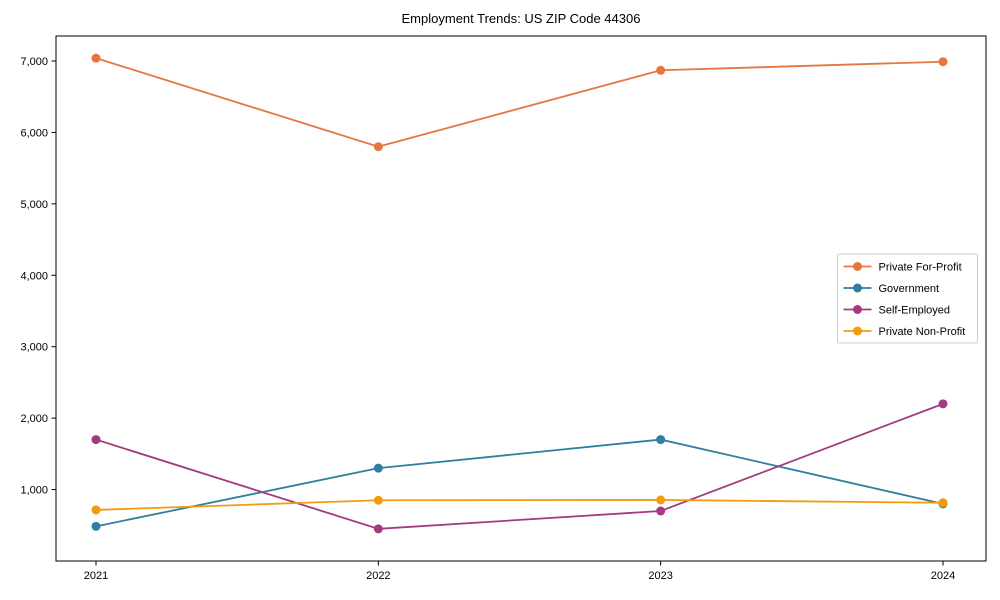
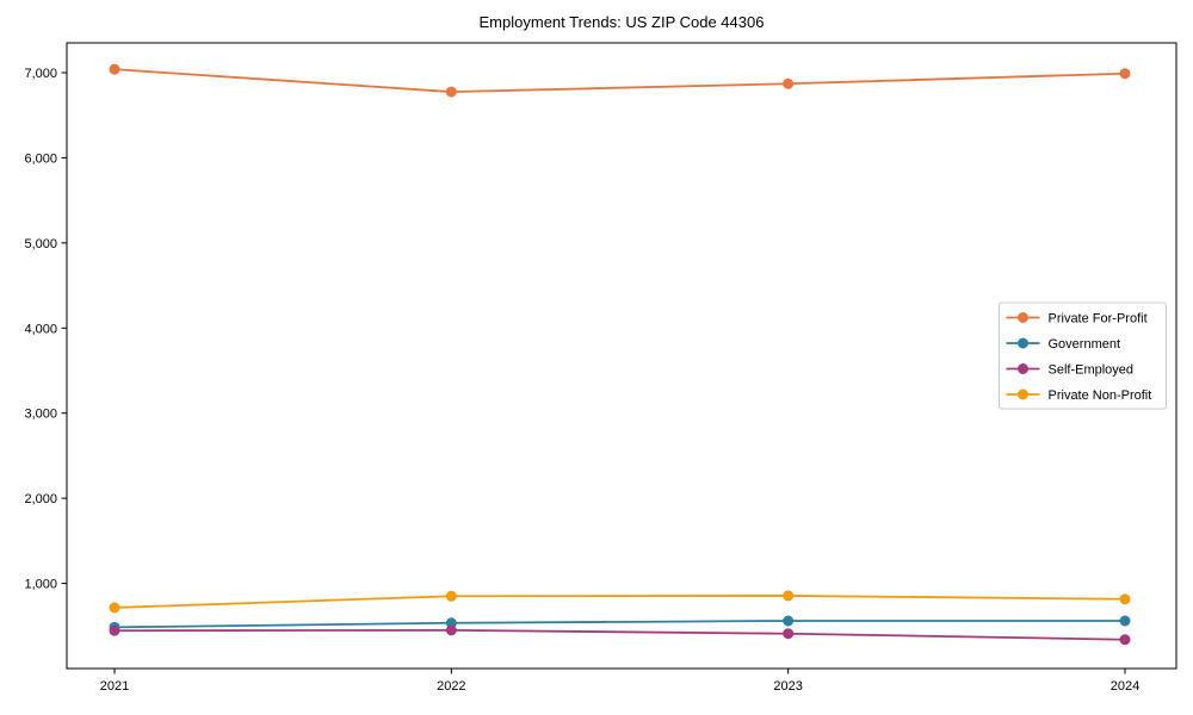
Self-Employed/2021: 1700 -> 400
Private For-Profit/2022: 5800 -> 6800
Government/2022: 1300 -> 500
Government/2023: 1700 -> 600
Self-Employed/2023: 700 -> 400
Government/2024: 800 -> 600
Self-Employed/2024: 2200 -> 300
